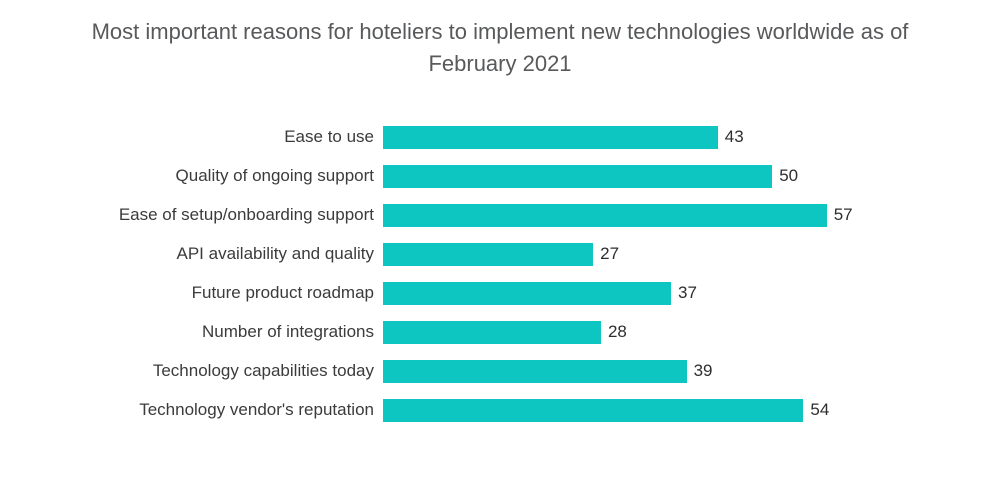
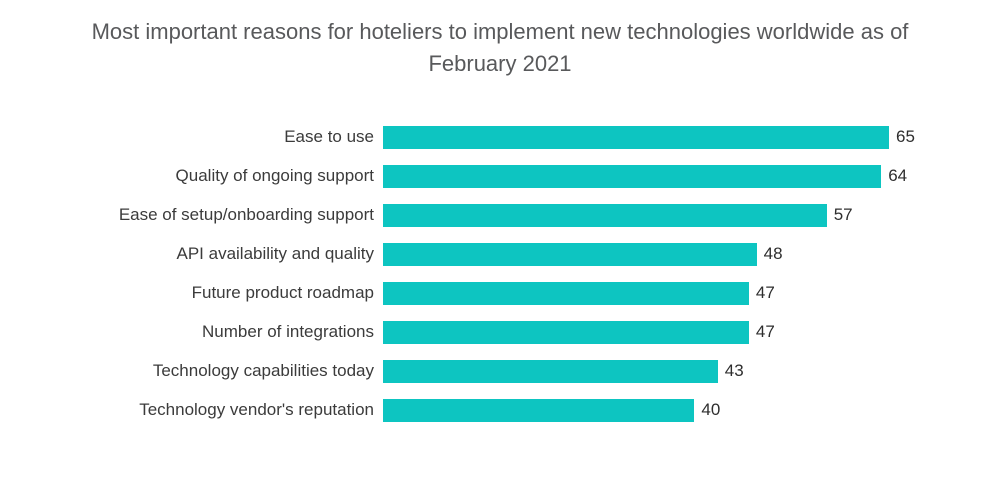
Ease to use: 43 -> 65
Quality of ongoing support: 50 -> 64
API availability and quality: 27 -> 48
Future product roadmap: 37 -> 47
Number of integrations: 28 -> 47
Technology capabilities today: 39 -> 43
Technology vendor's reputation: 54 -> 40
